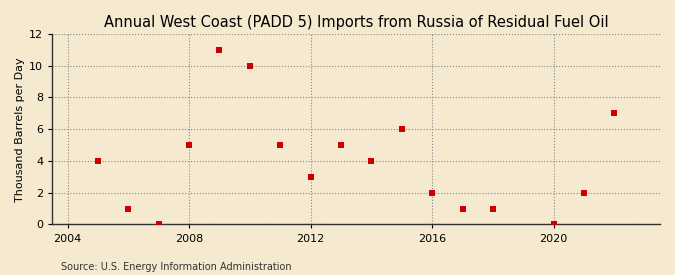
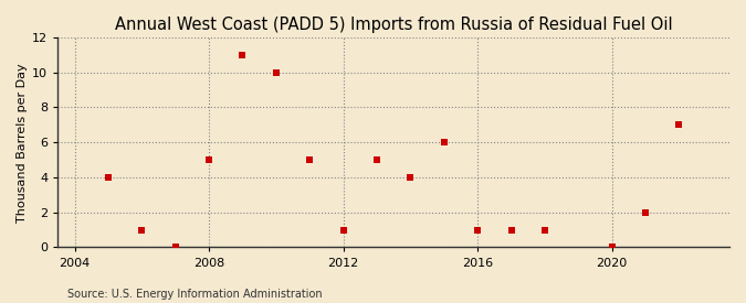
2012: 3 -> 1
2016: 2 -> 1
